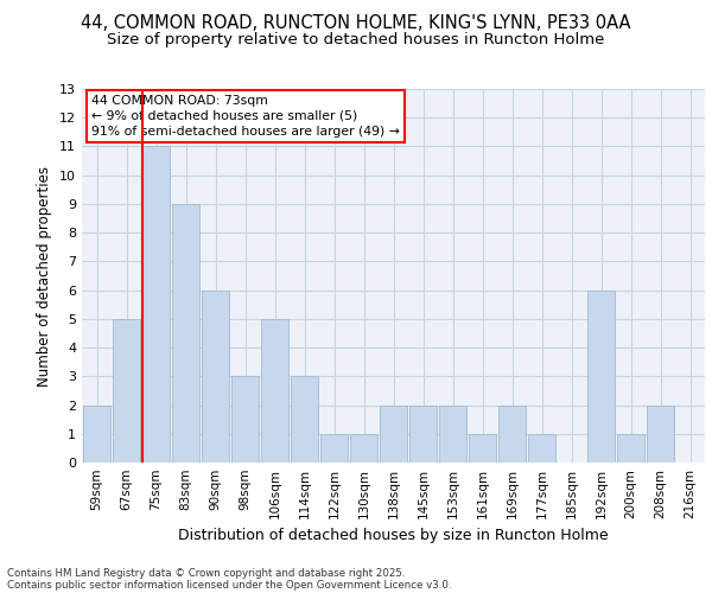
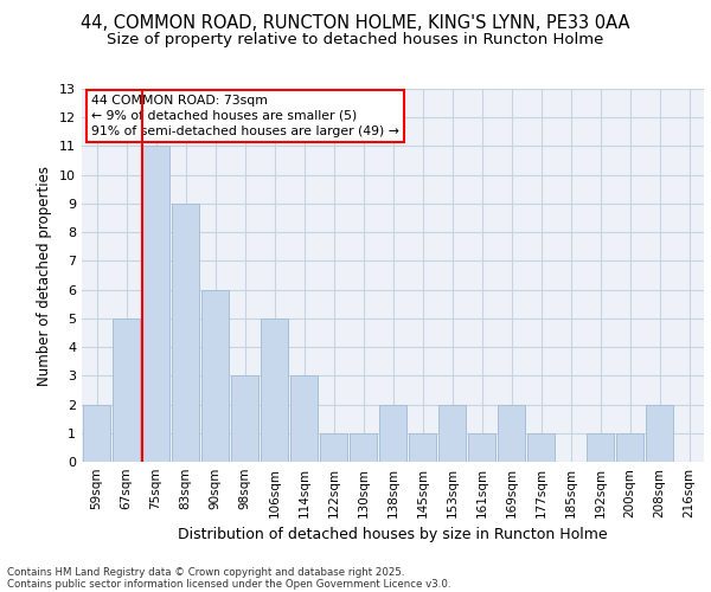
145sqm: 2 -> 1
192sqm: 6 -> 1
